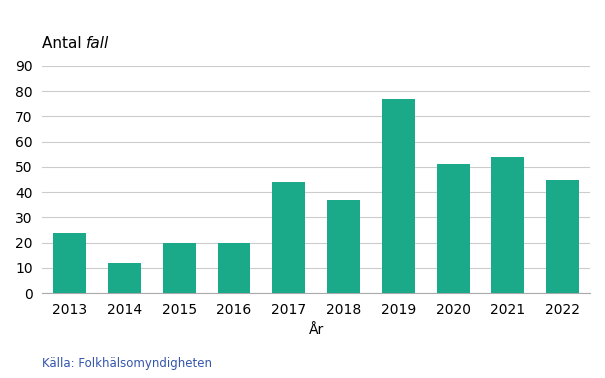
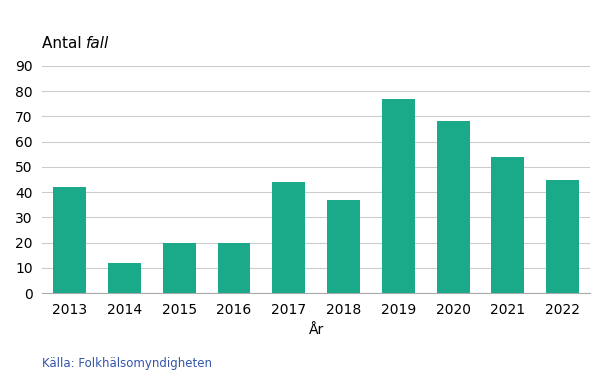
2013: 24 -> 42
2020: 51 -> 68
